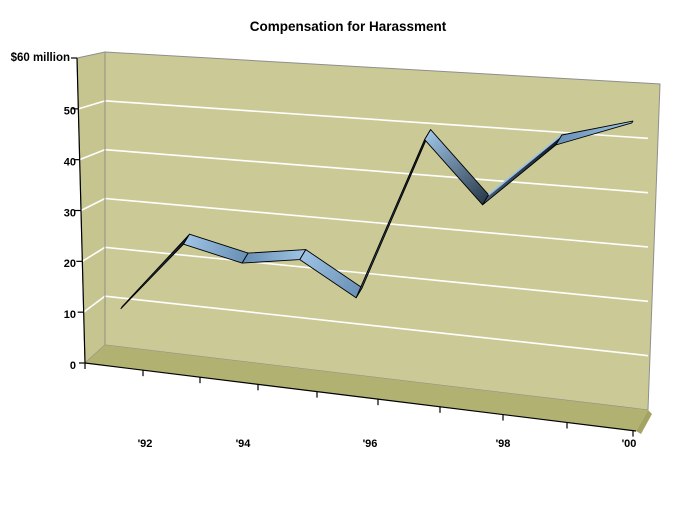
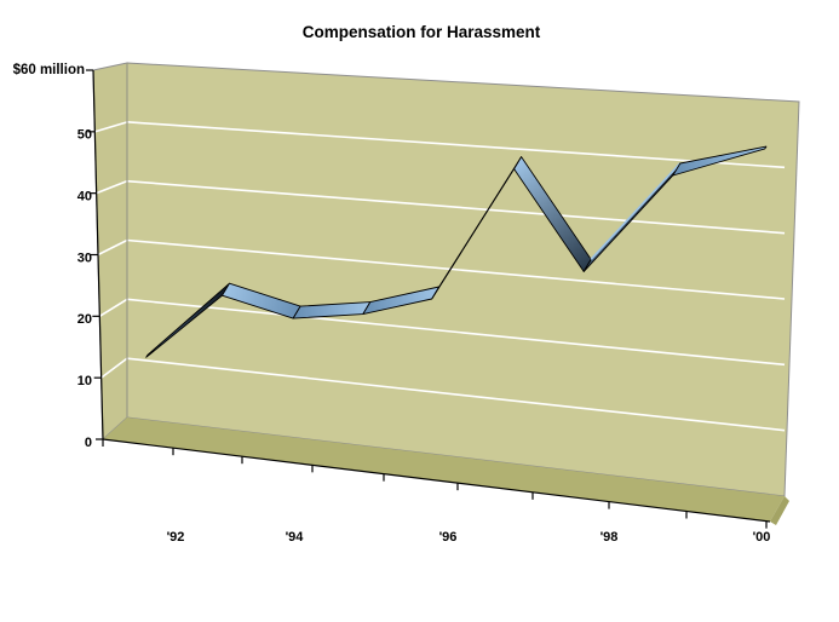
'92: 10 -> 13
'96: 18 -> 28
'98: 38 -> 34
